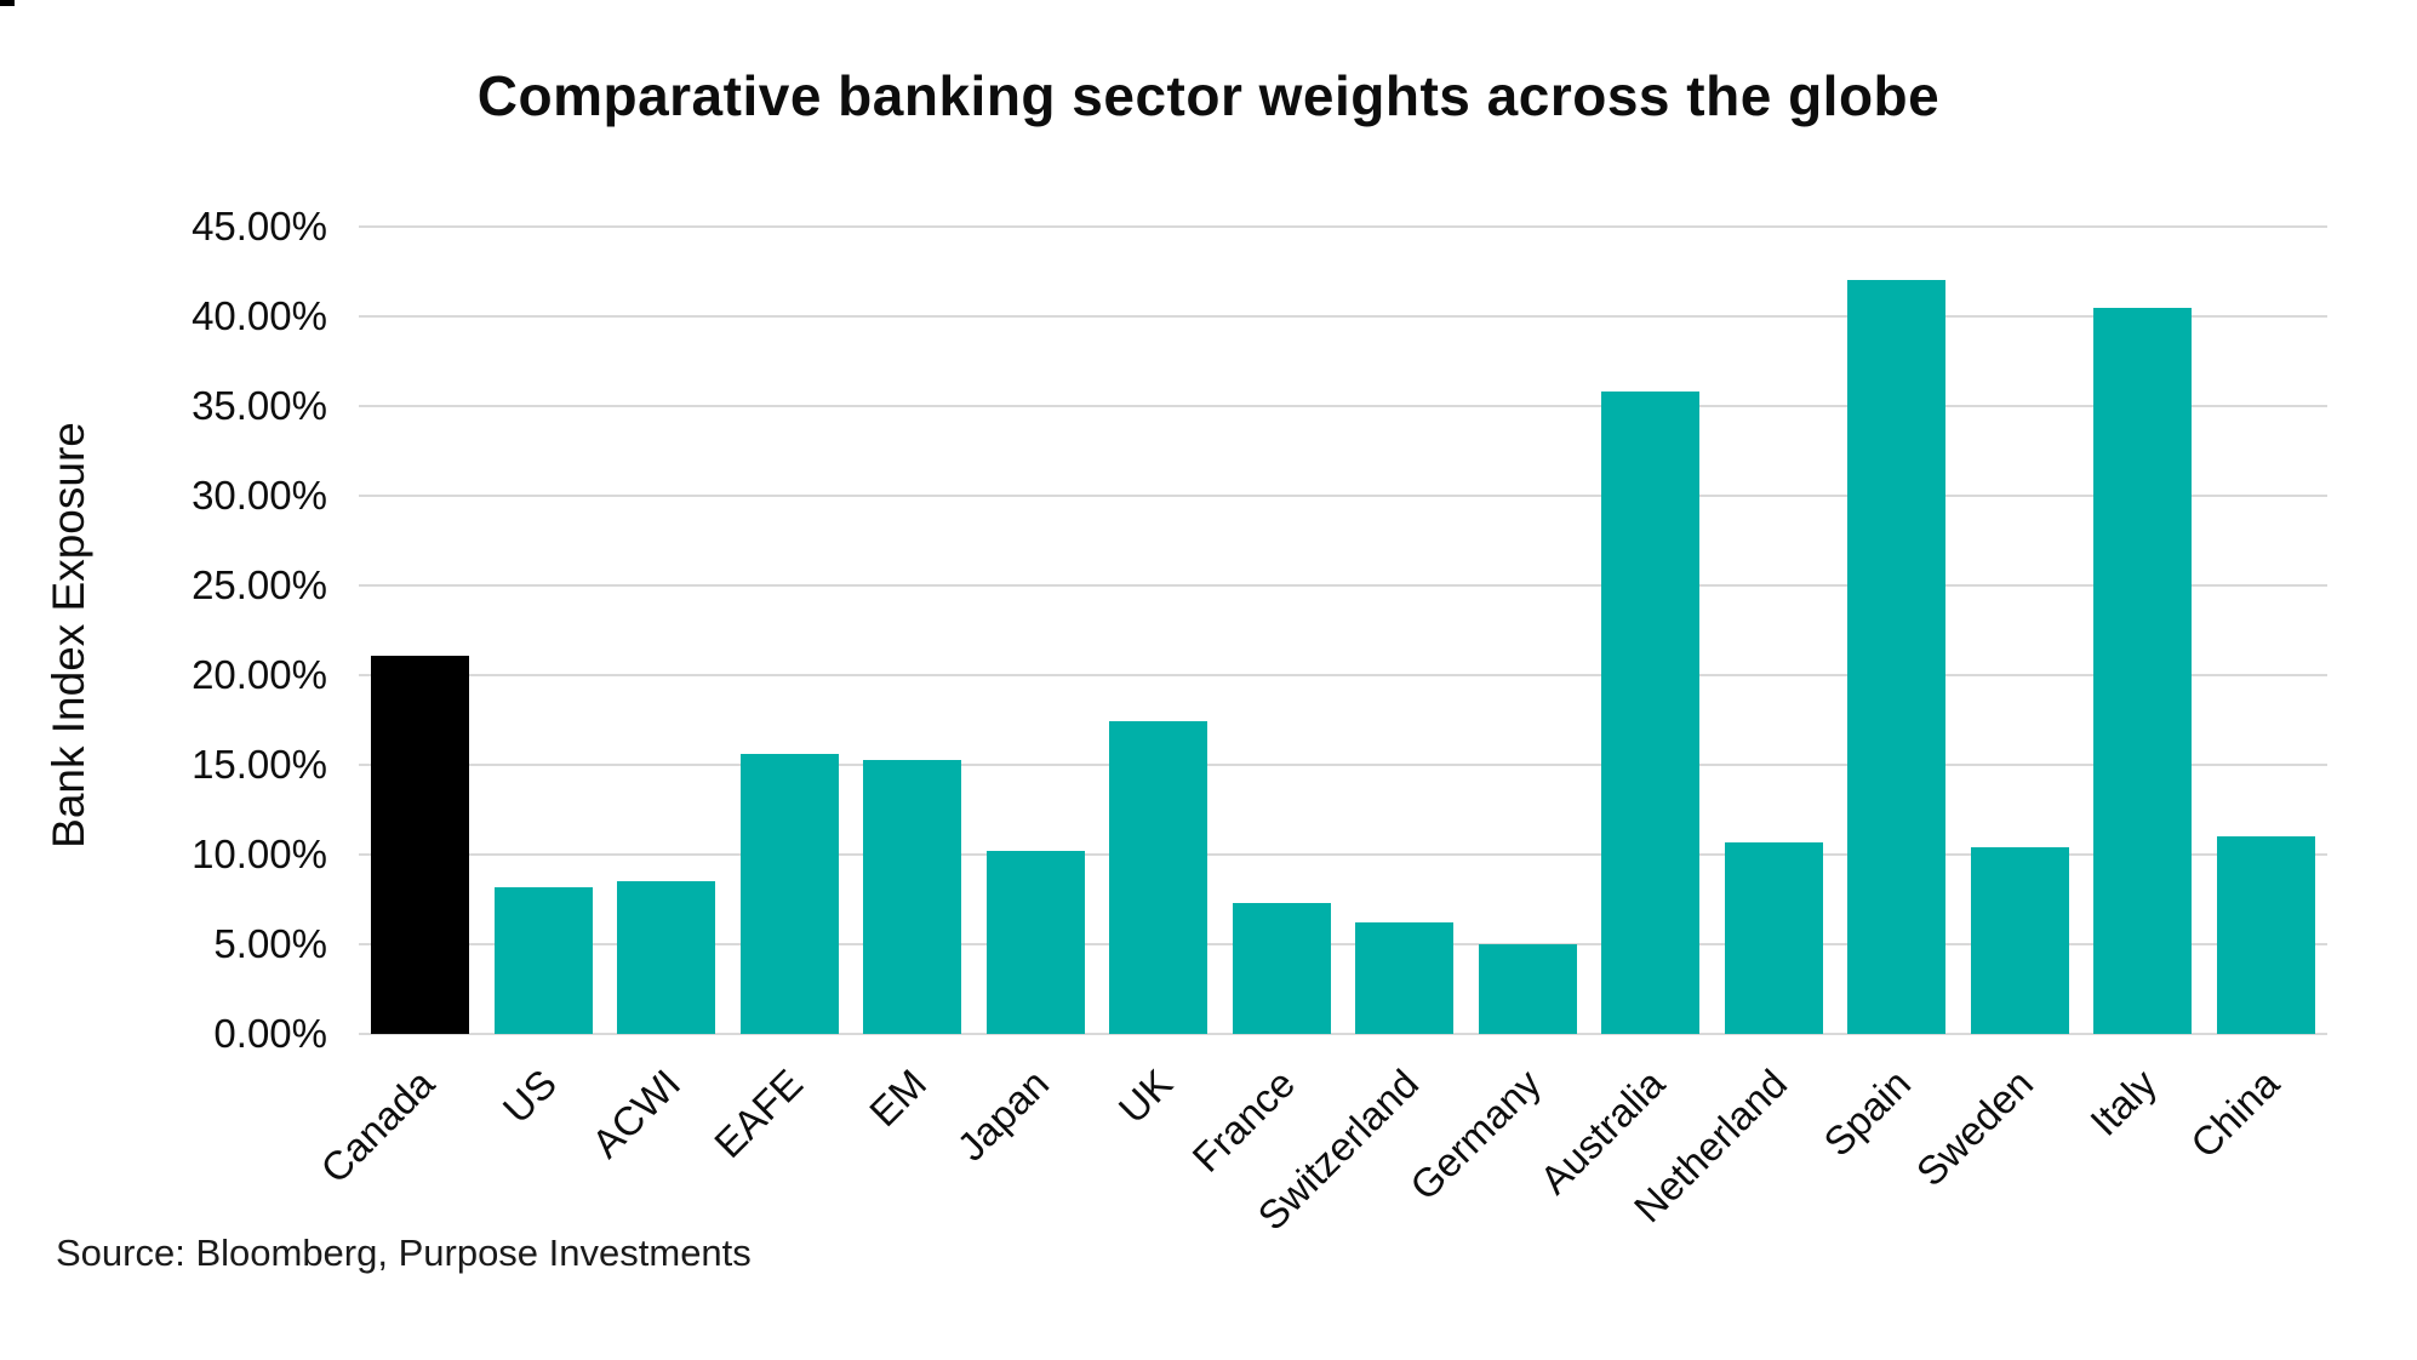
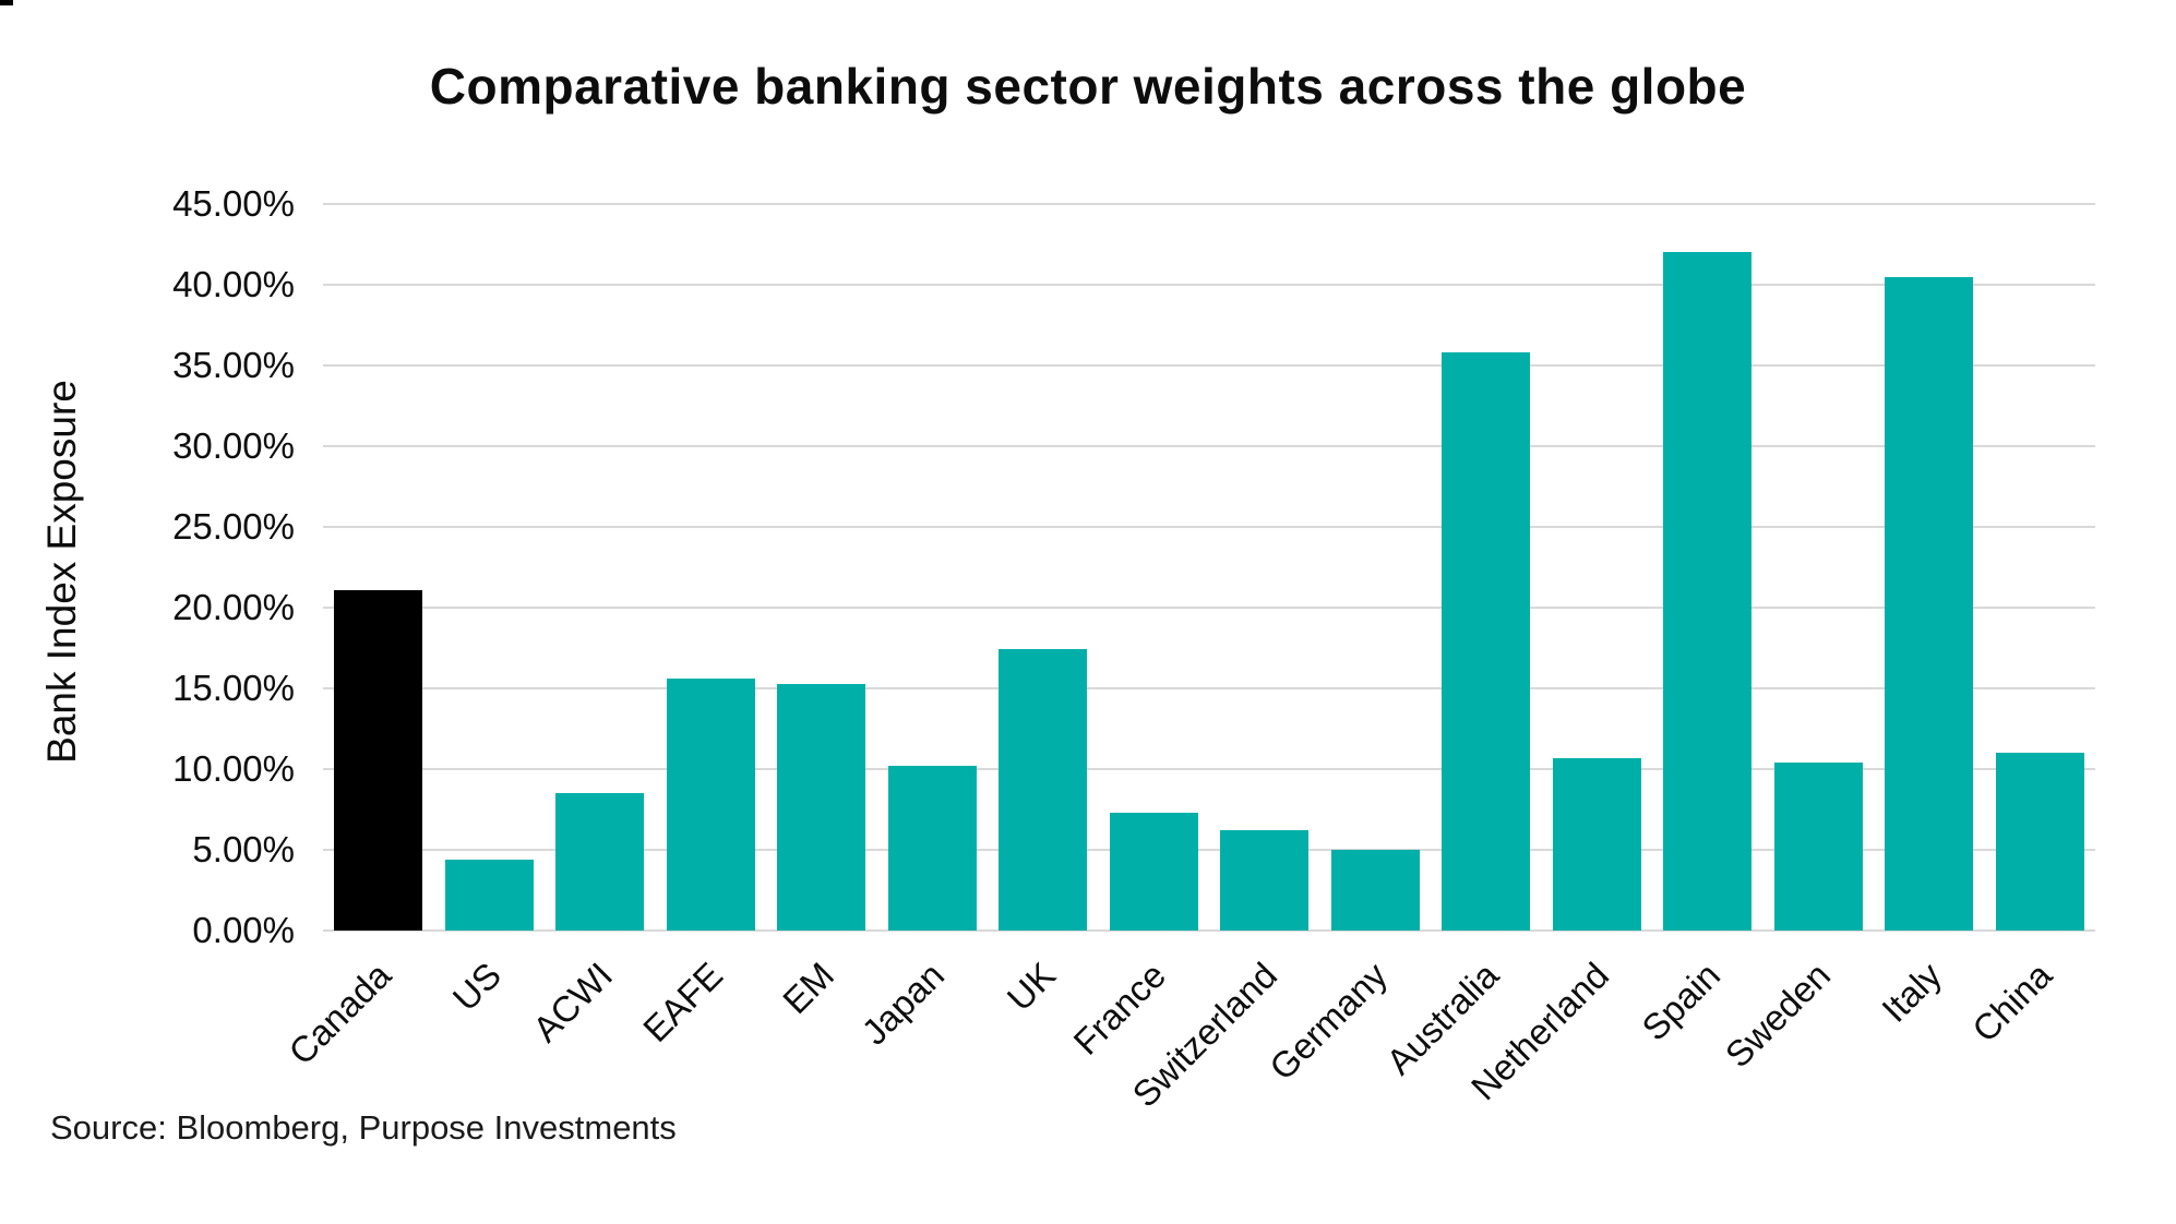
US: 8.2% -> 4.4%
